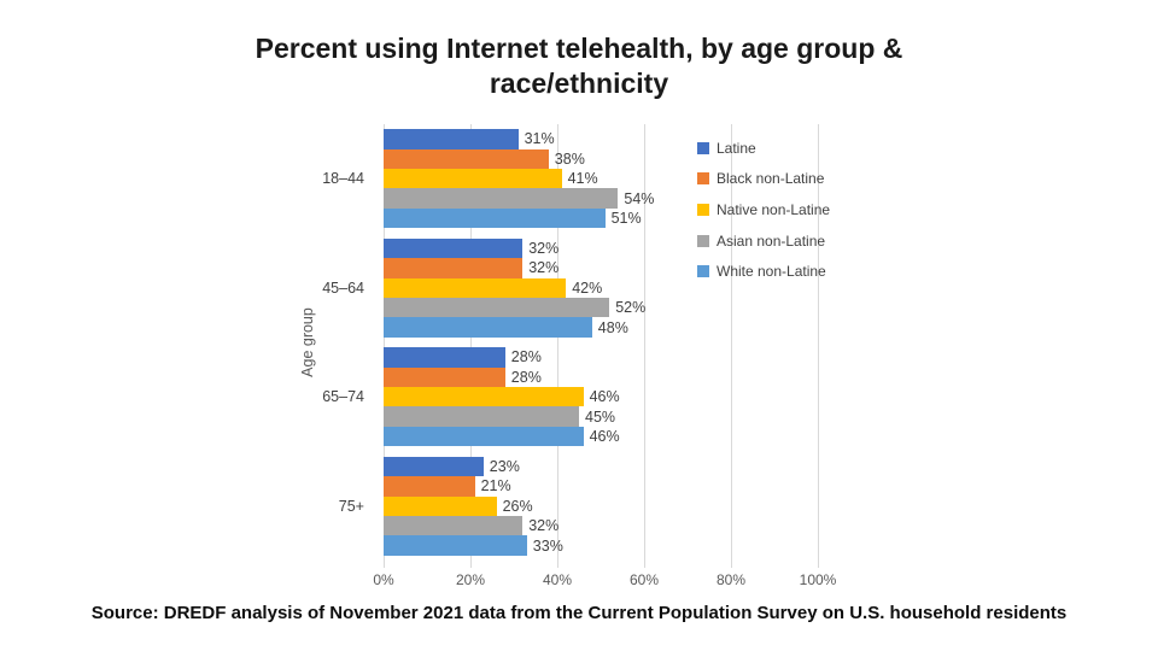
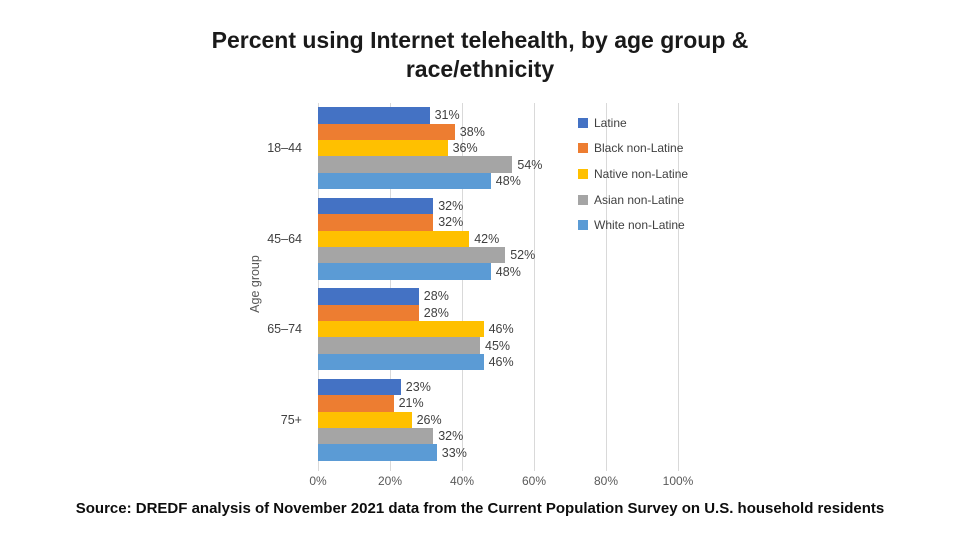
Native non-Latine/18–44: 41% -> 36%
White non-Latine/18–44: 51% -> 48%
